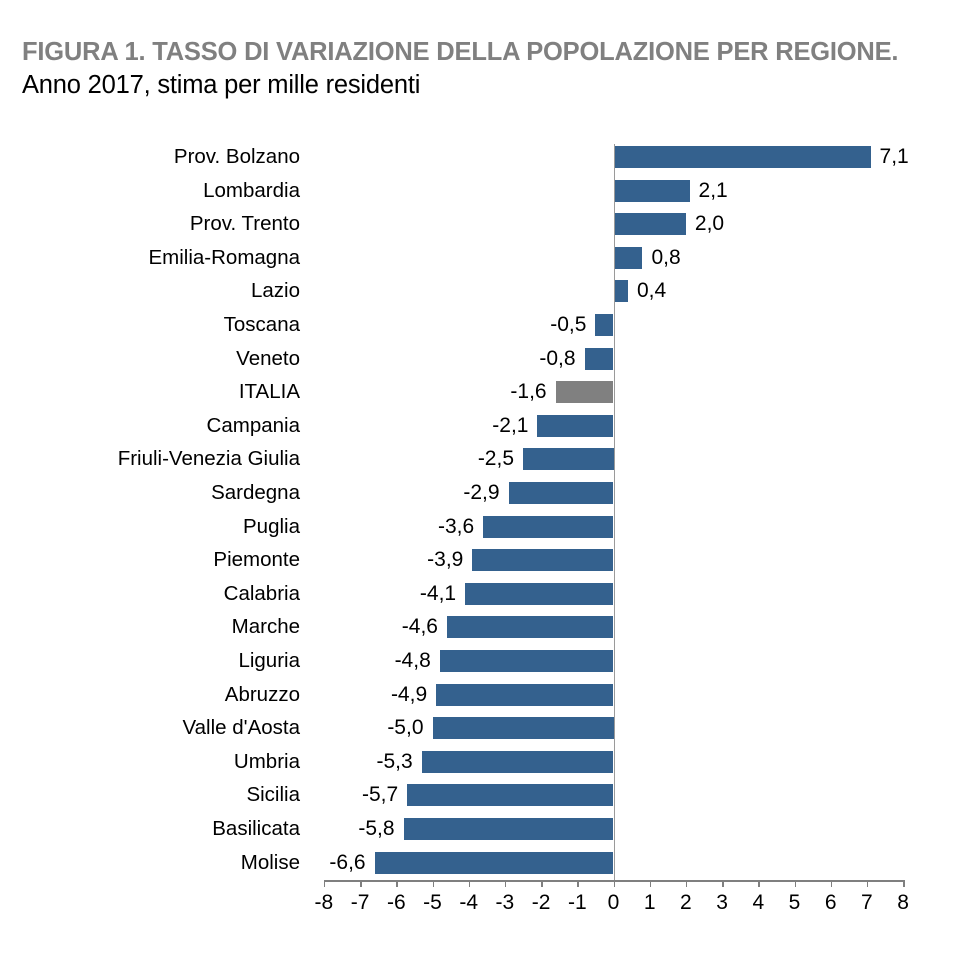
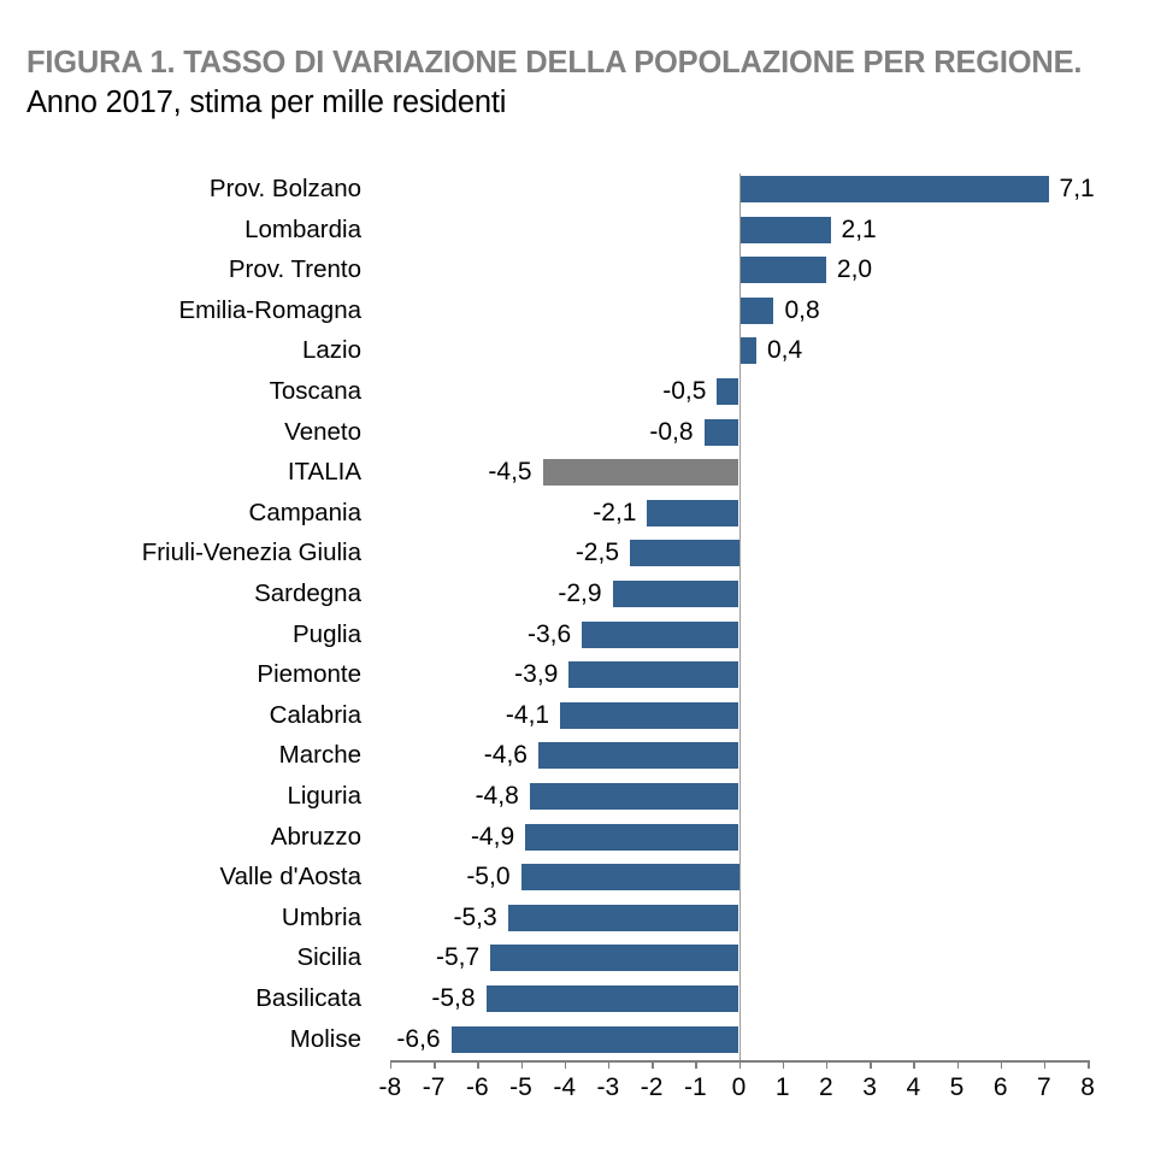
ITALIA: -1,6 -> -4,5
